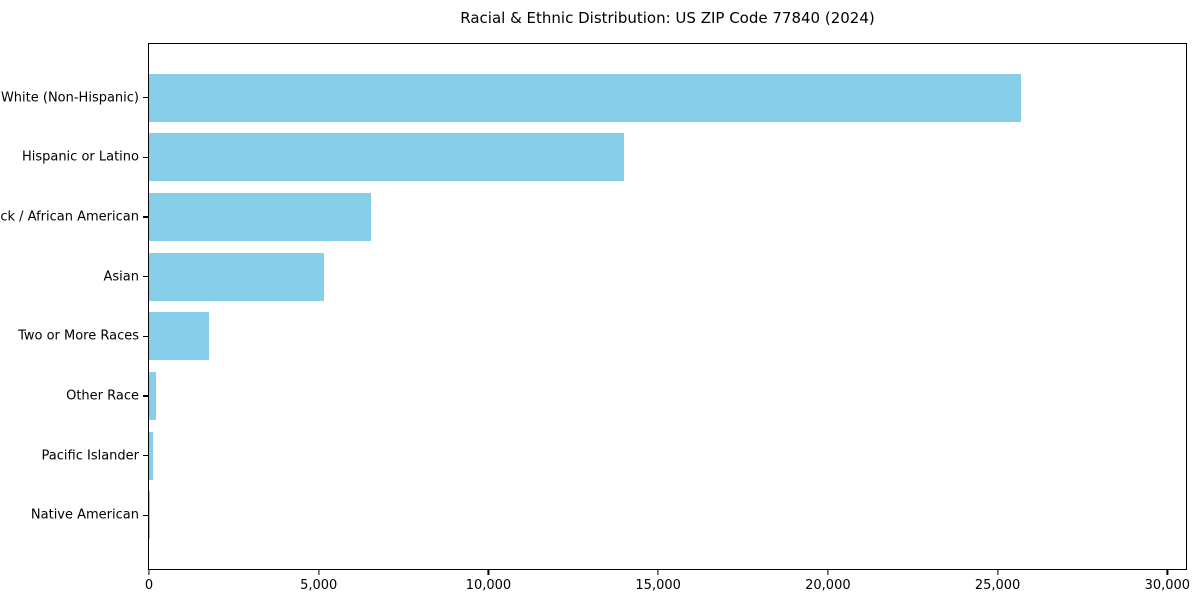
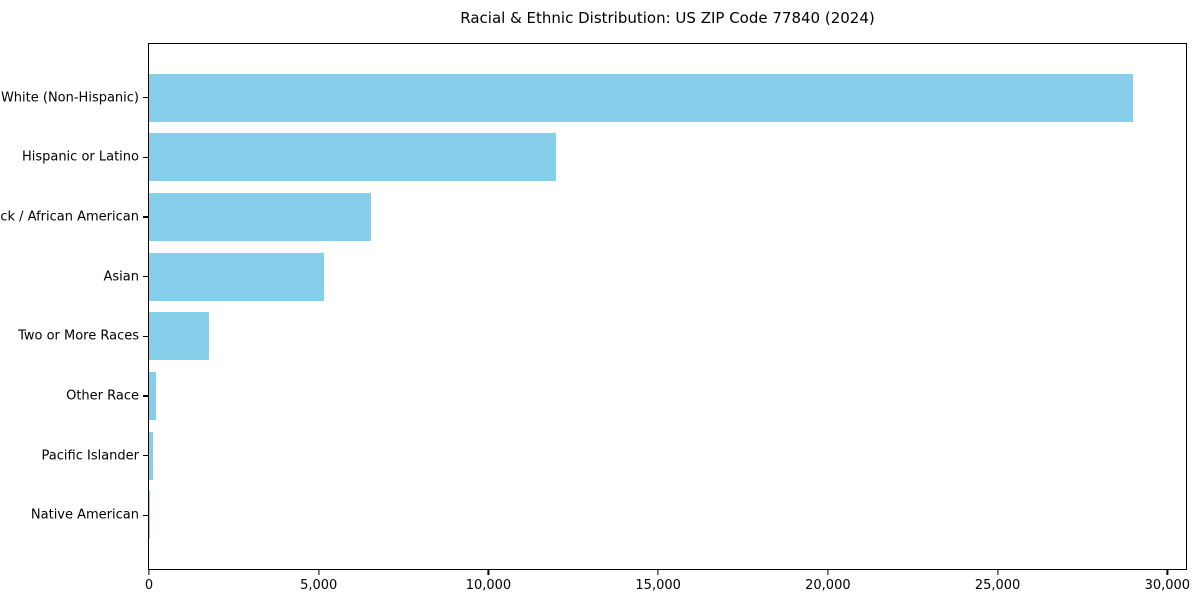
White (Non-Hispanic): 25700 -> 29000
Hispanic or Latino: 14000 -> 12000
